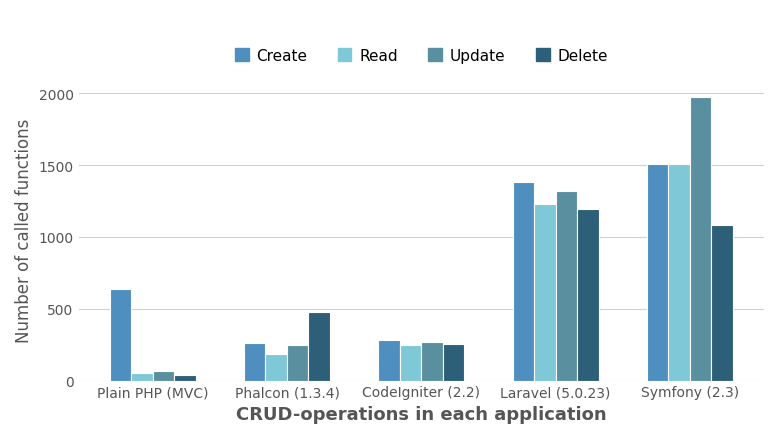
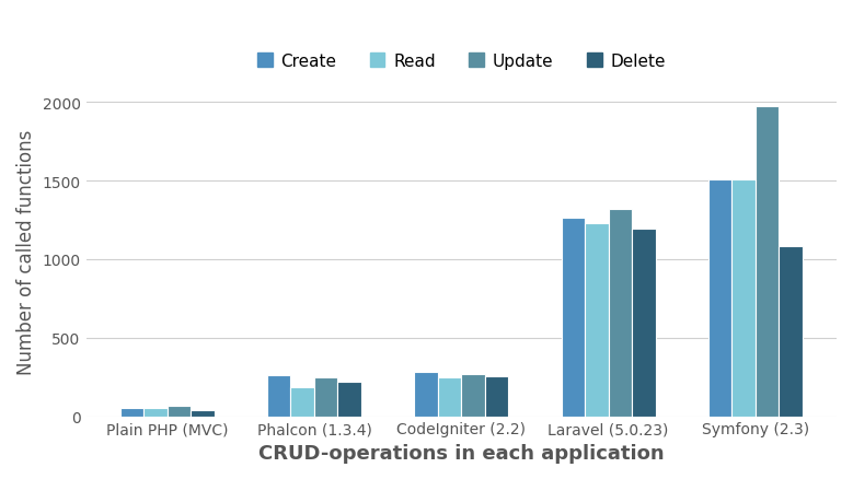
Create/Plain PHP (MVC): 640 -> 60
Delete/Phalcon (1.3.4): 480 -> 220
Create/Laravel (5.0.23): 1380 -> 1260
